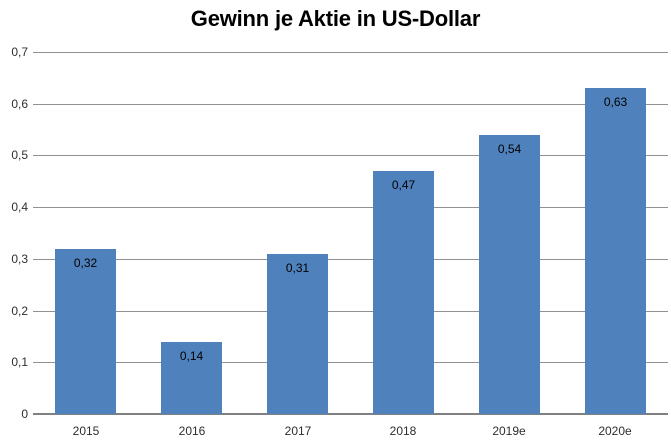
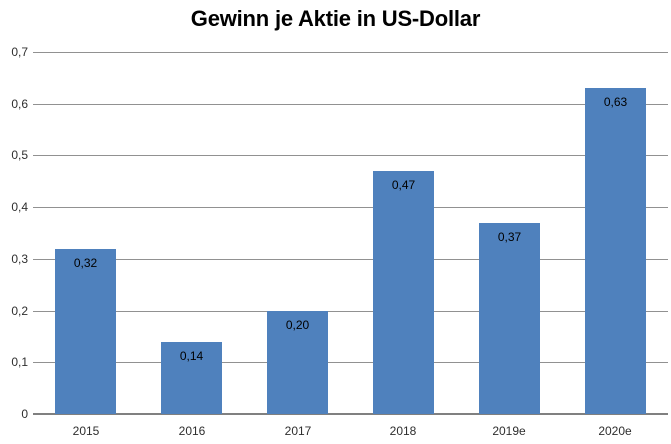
2017: 0,31 -> 0,20
2019e: 0,54 -> 0,37
